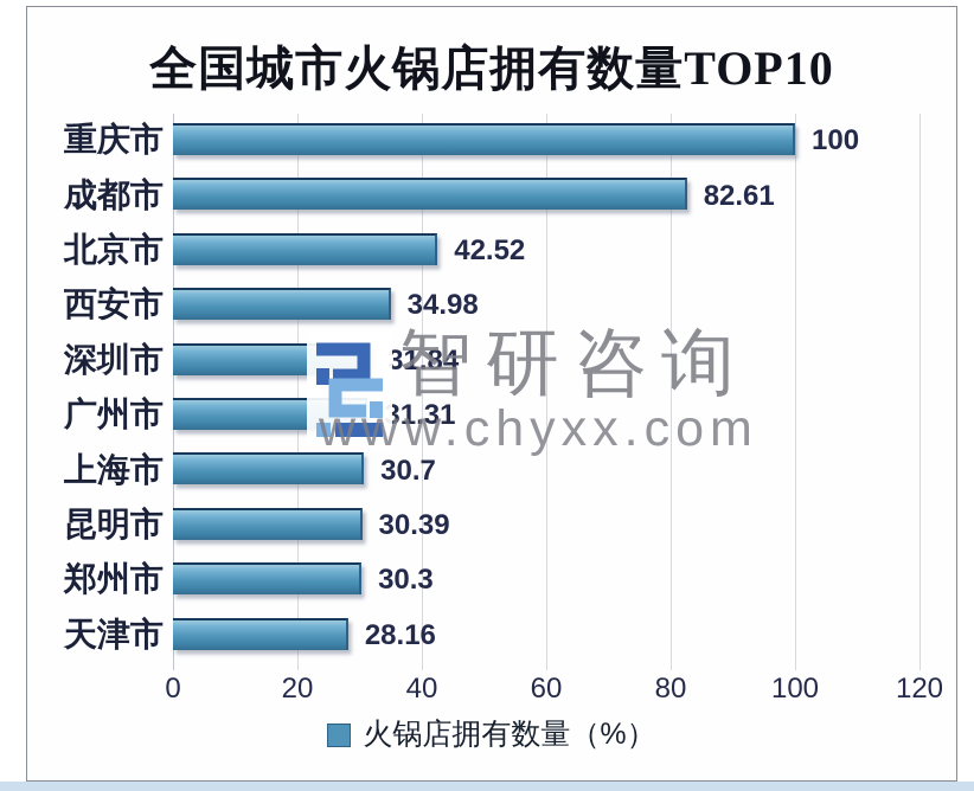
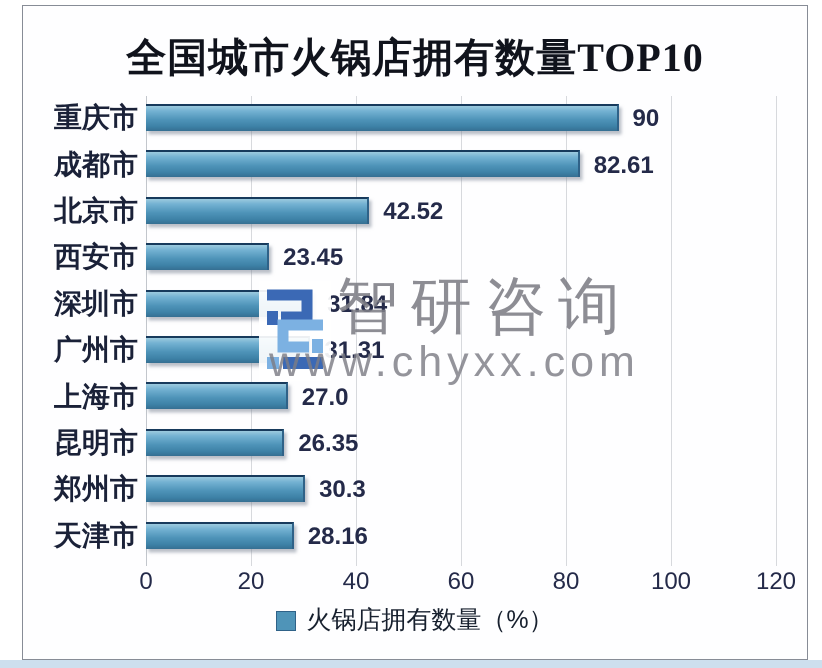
重庆市: 100 -> 90
西安市: 34.98 -> 23.45
上海市: 30.7 -> 27.0
昆明市: 30.39 -> 26.35
